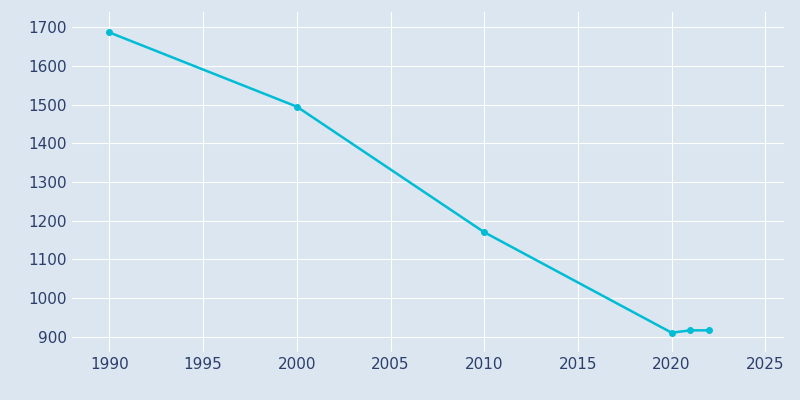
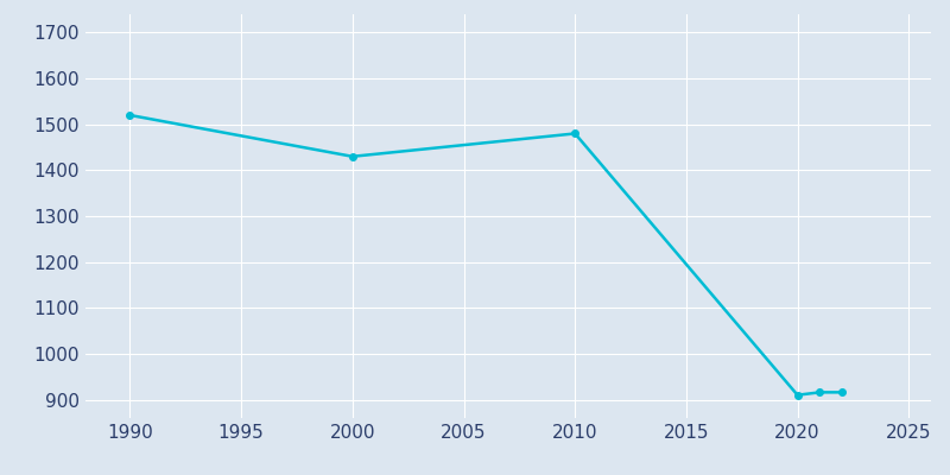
1990: 1687 -> 1520
2000: 1495 -> 1430
2010: 1170 -> 1480
